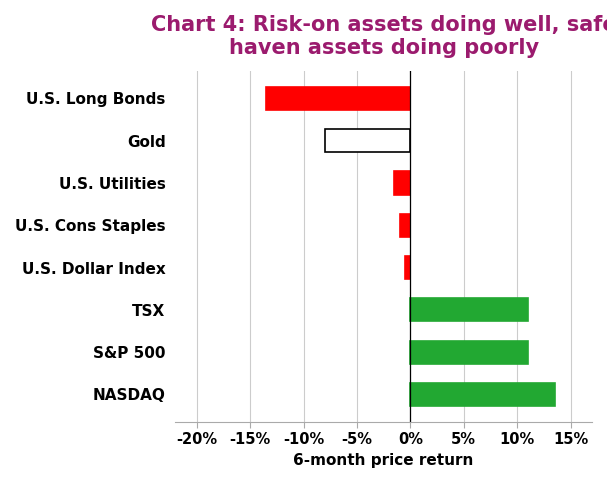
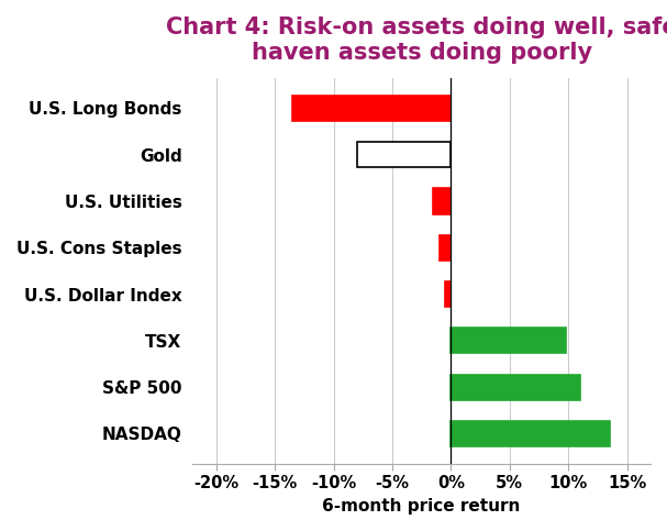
TSX: 11.0% -> 9.8%
